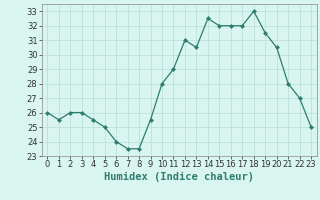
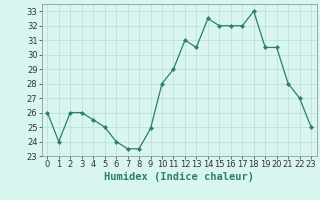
1: 25.5 -> 24.0
9: 25.5 -> 24.9
19: 31.5 -> 30.5
